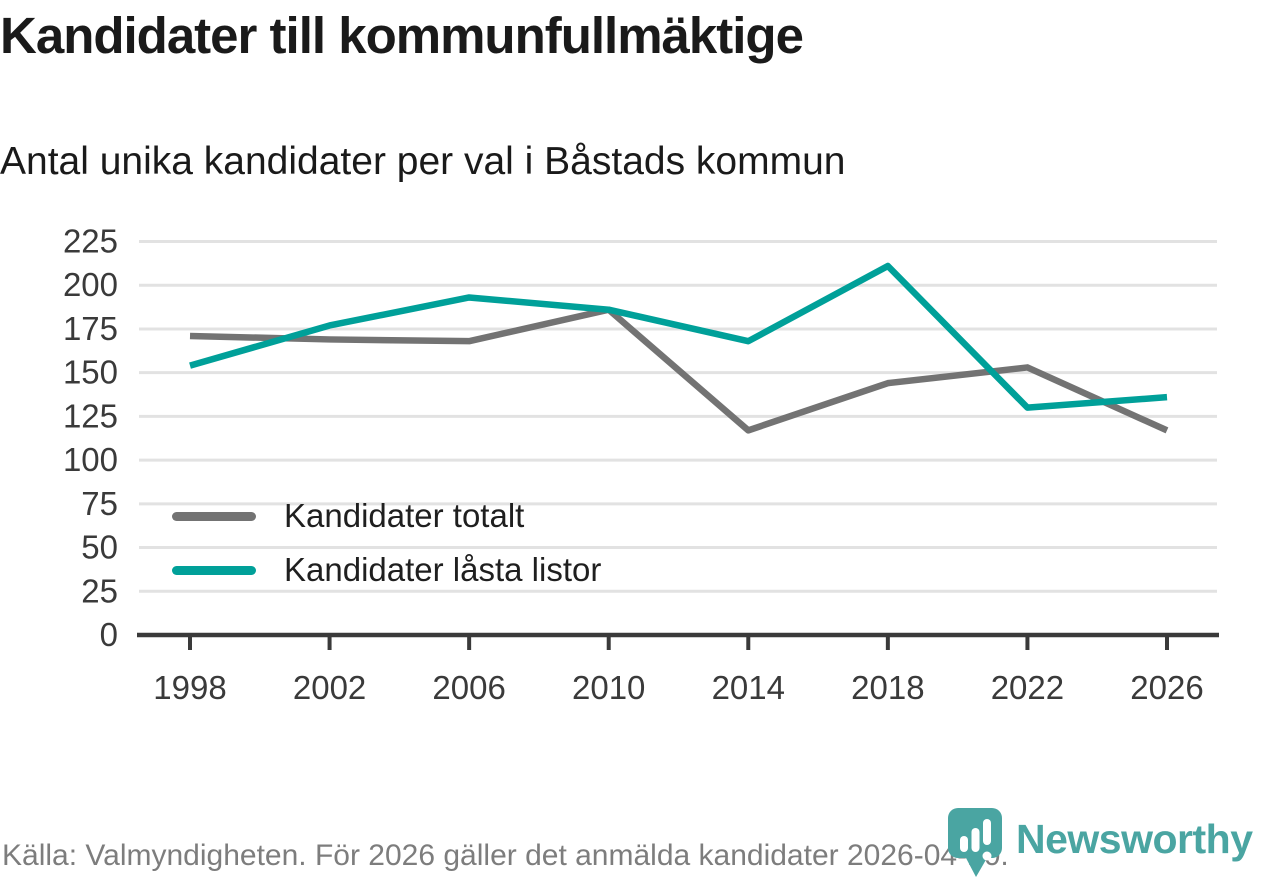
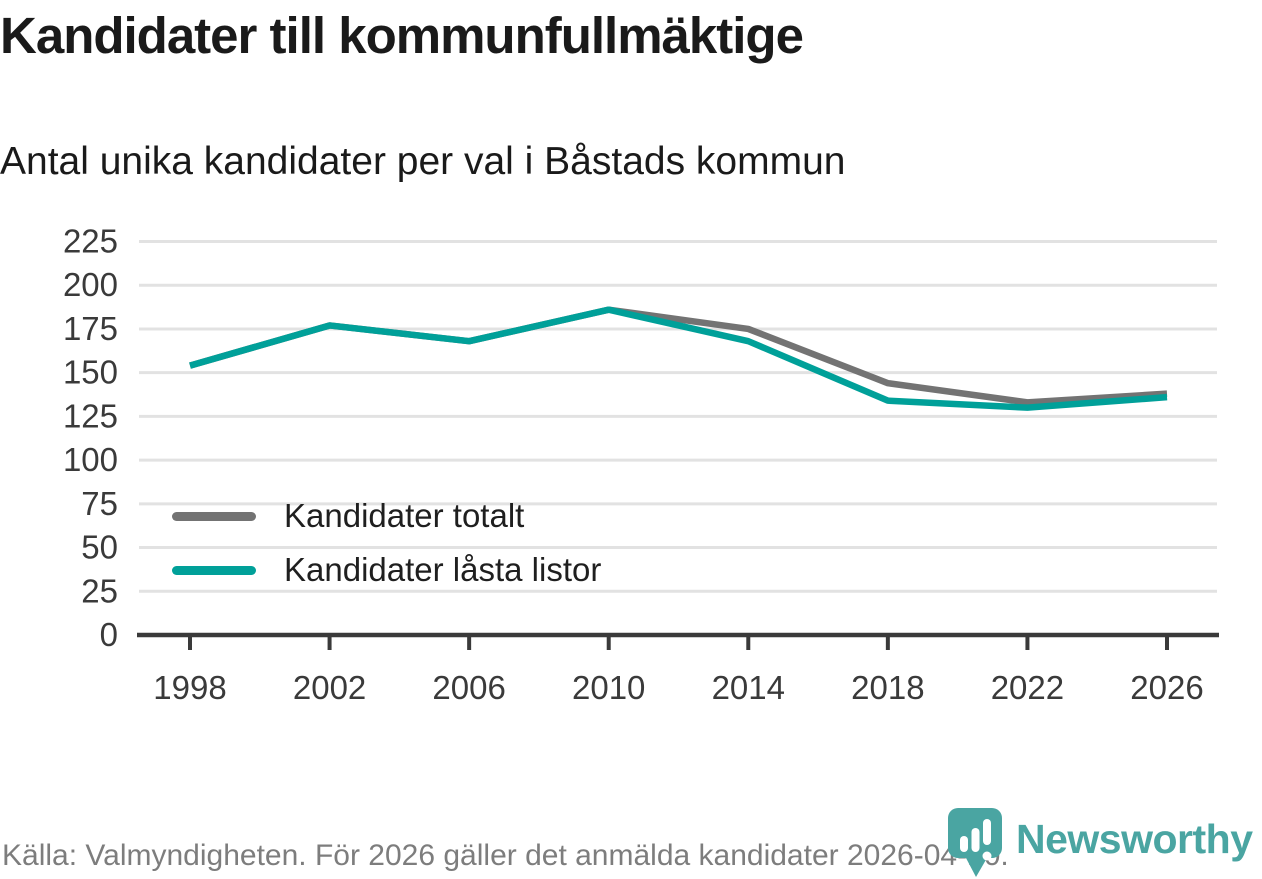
Kandidater totalt/1998: 171 -> 154
Kandidater totalt/2002: 169 -> 177
Kandidater låsta listor/2006: 193 -> 168
Kandidater totalt/2014: 117 -> 175
Kandidater låsta listor/2018: 211 -> 134
Kandidater totalt/2022: 153 -> 133
Kandidater totalt/2026: 117 -> 138
